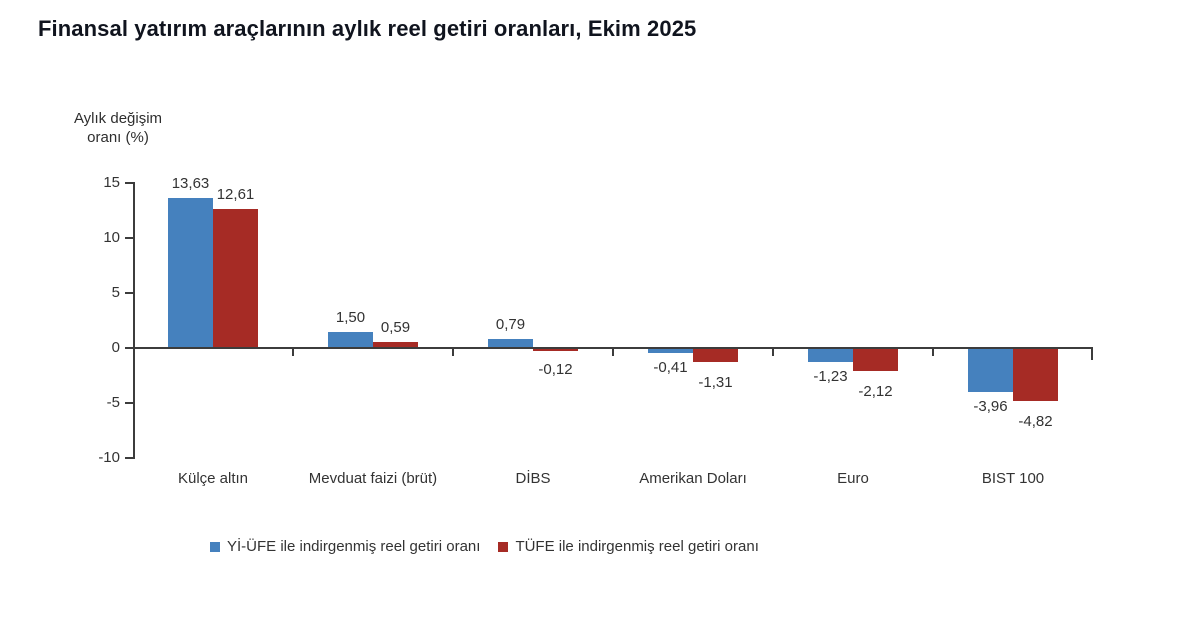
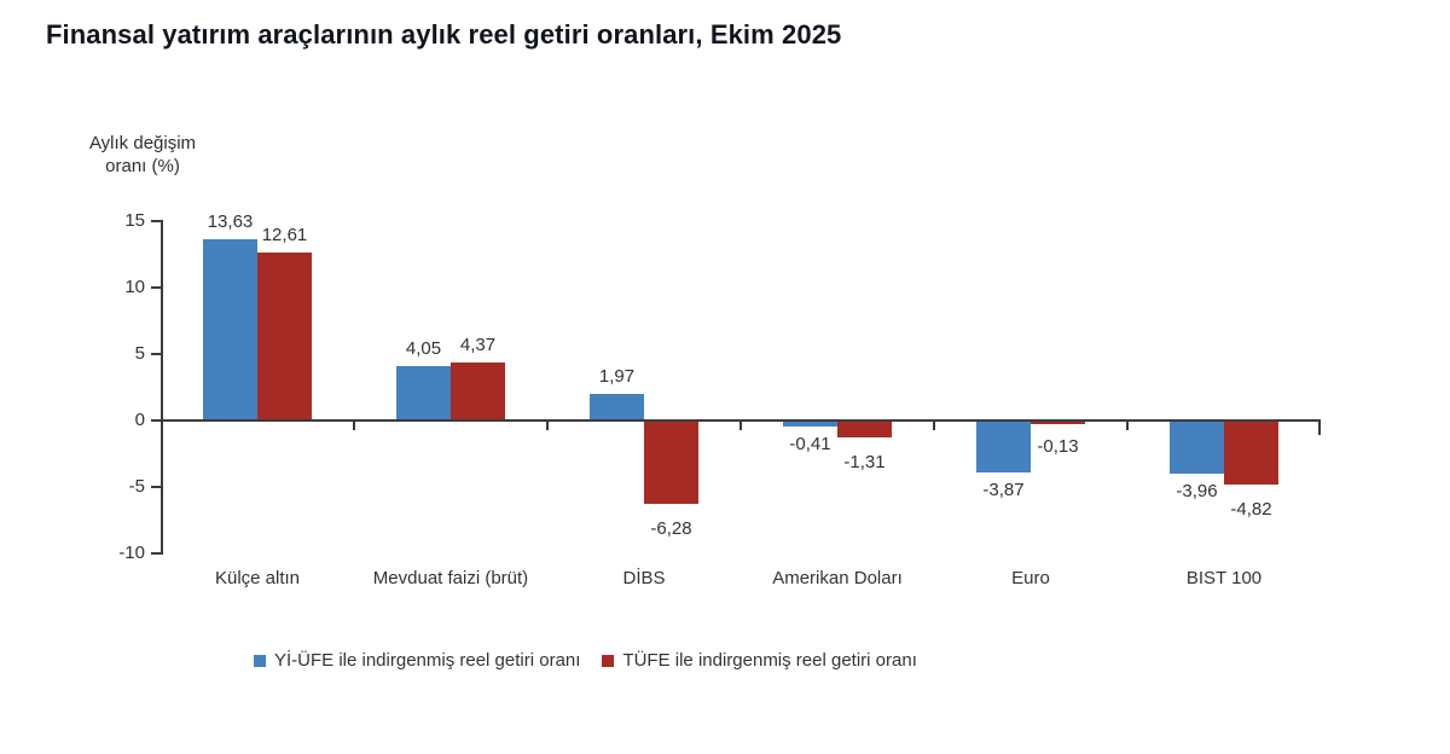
Yİ-ÜFE ile indirgenmiş reel getiri oranı/Mevduat faizi (brüt): 1,50 -> 4,05
TÜFE ile indirgenmiş reel getiri oranı/Mevduat faizi (brüt): 0,59 -> 4,37
Yİ-ÜFE ile indirgenmiş reel getiri oranı/DİBS: 0,79 -> 1,97
TÜFE ile indirgenmiş reel getiri oranı/DİBS: -0,12 -> -6,28
Yİ-ÜFE ile indirgenmiş reel getiri oranı/Euro: -1,23 -> -3,87
TÜFE ile indirgenmiş reel getiri oranı/Euro: -2,12 -> -0,13
